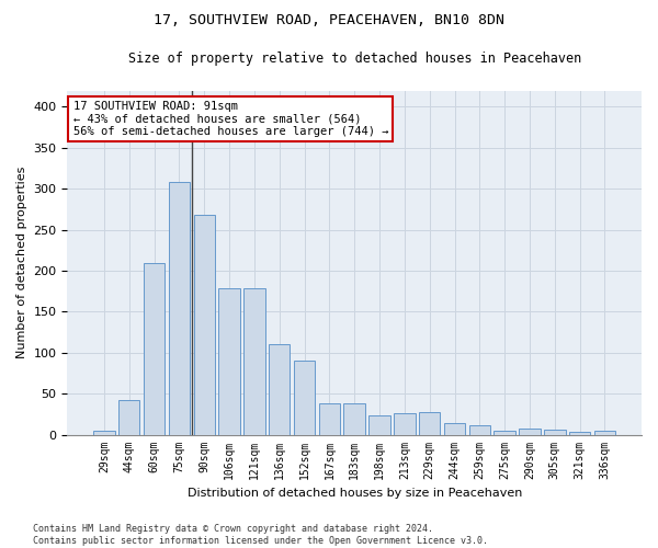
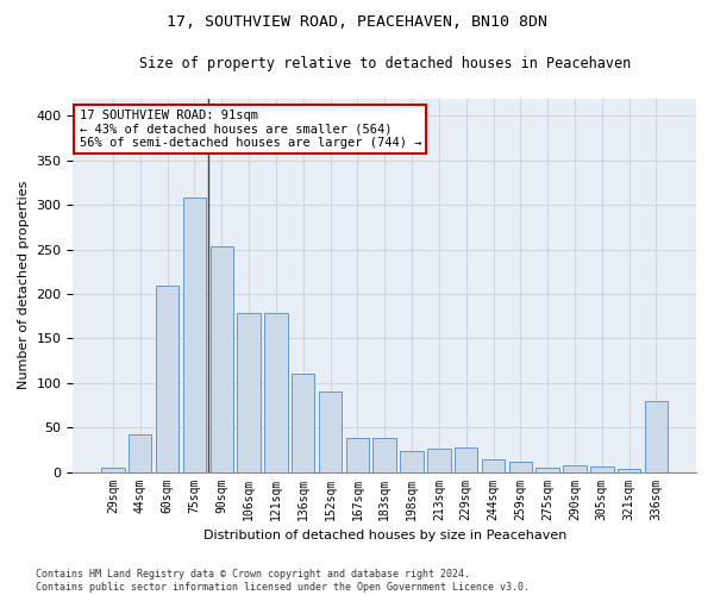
90sqm: 268 -> 254
336sqm: 5 -> 80
